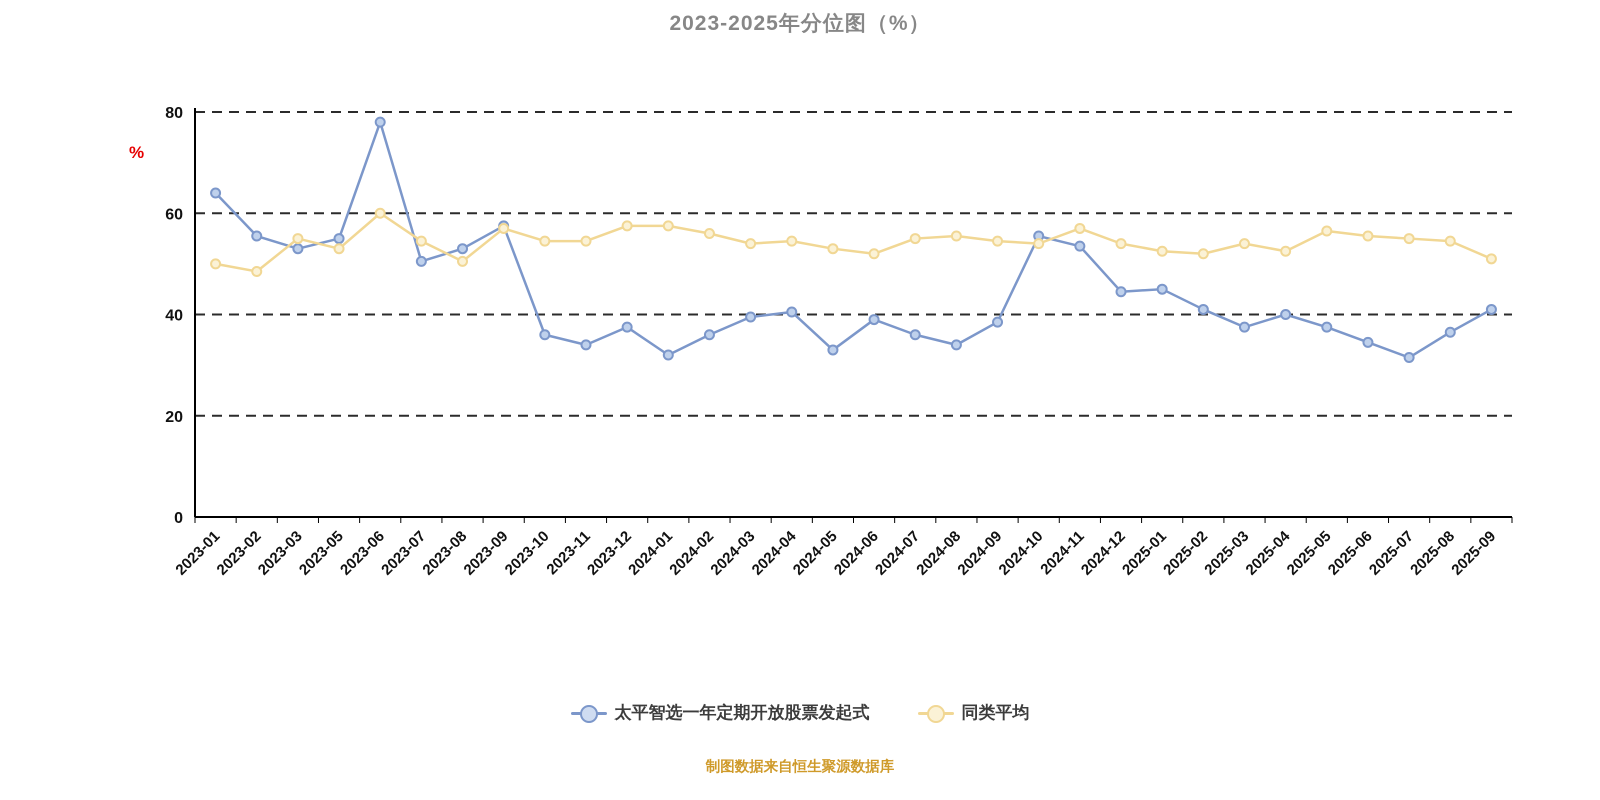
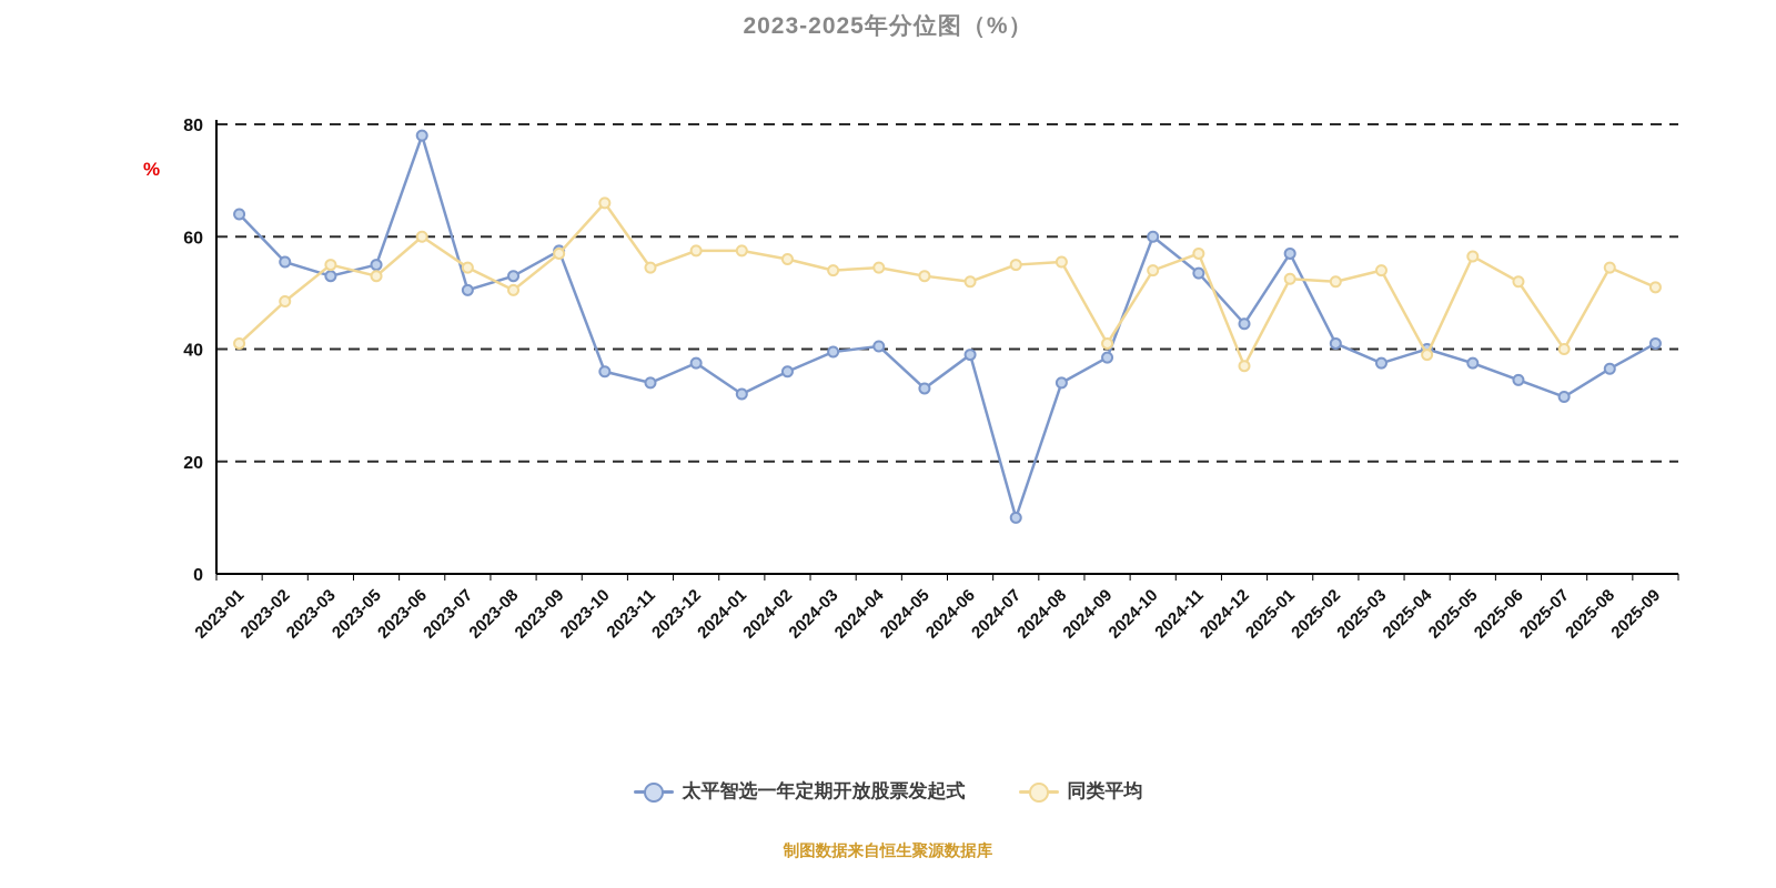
同类平均/2023-01: 50 -> 41
同类平均/2023-10: 54 -> 66
太平智选一年定期开放股票发起式/2024-07: 36 -> 10
同类平均/2024-09: 54 -> 41
太平智选一年定期开放股票发起式/2024-10: 56 -> 60
同类平均/2024-12: 54 -> 37
太平智选一年定期开放股票发起式/2025-01: 45 -> 57
同类平均/2025-04: 52 -> 39
同类平均/2025-06: 56 -> 52
同类平均/2025-07: 55 -> 40
